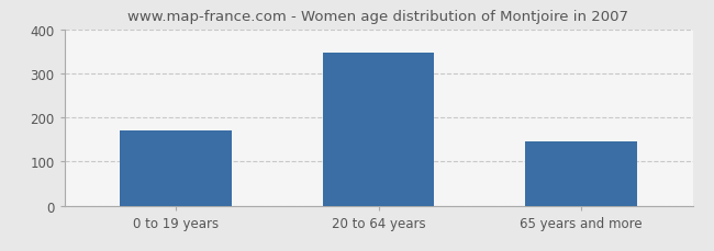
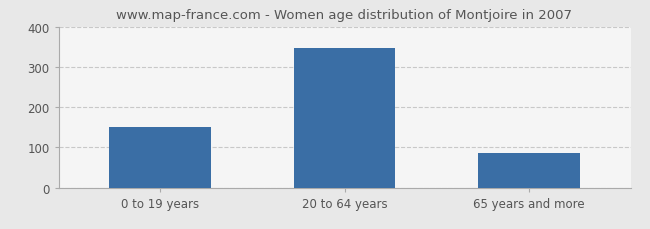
0 to 19 years: 170 -> 150
65 years and more: 145 -> 86
